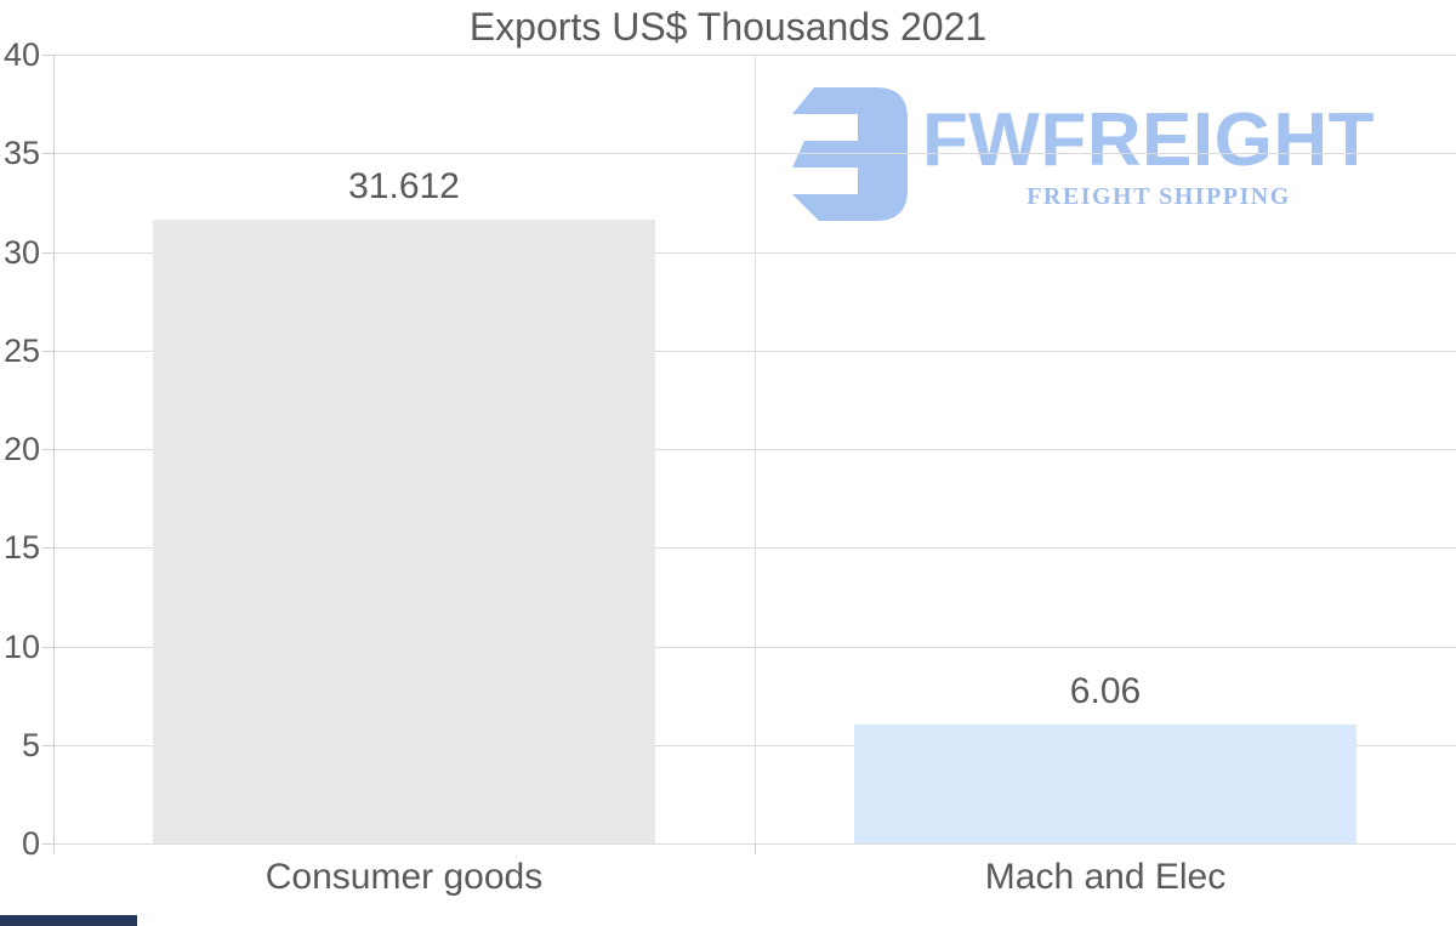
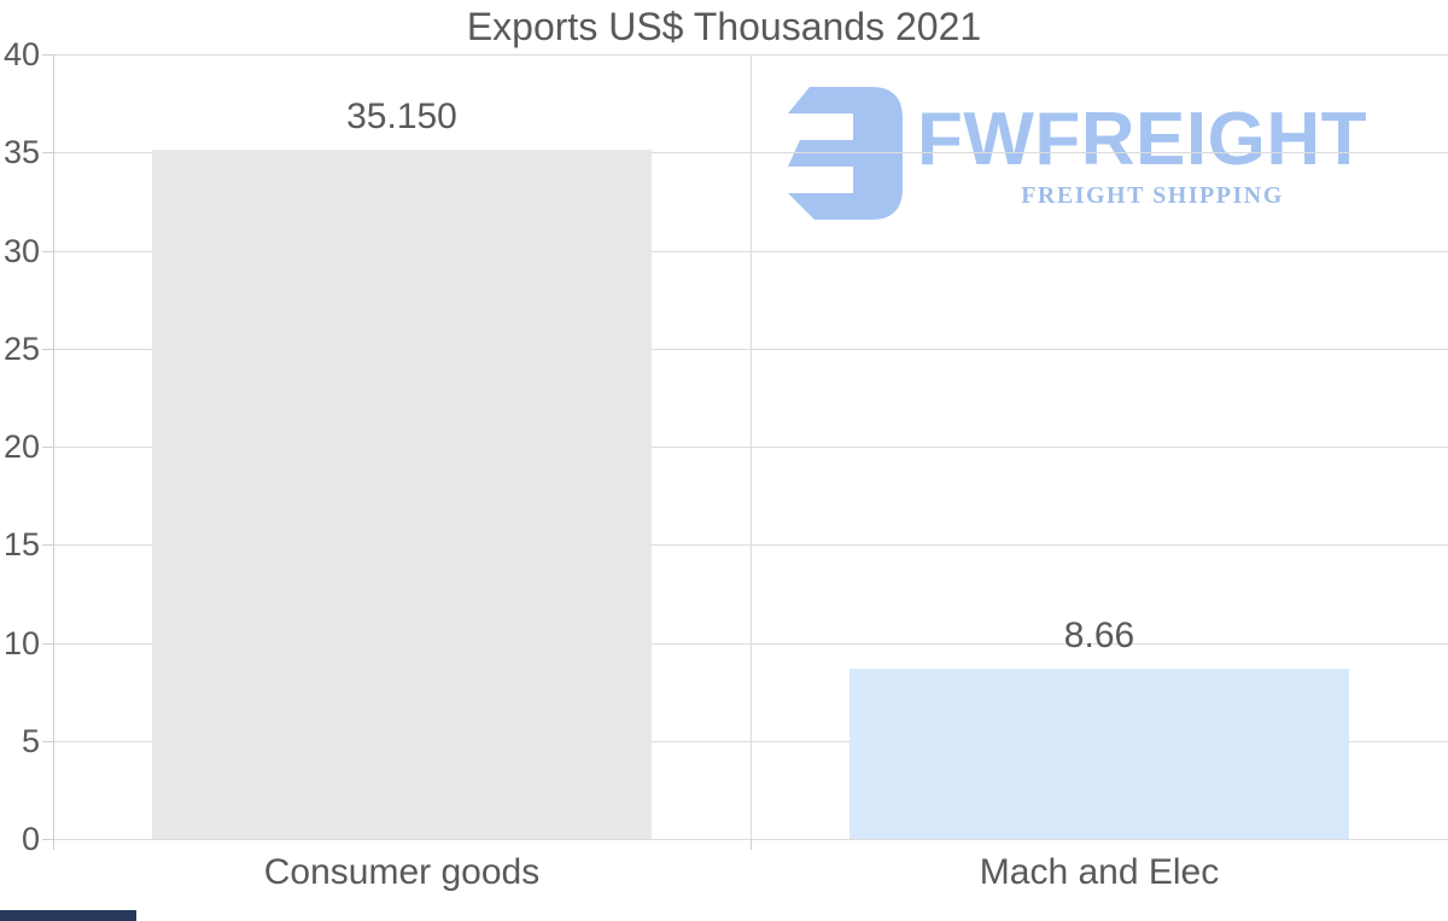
Consumer goods: 31.612 -> 35.150
Mach and Elec: 6.06 -> 8.66
